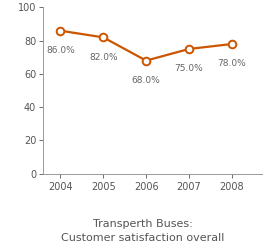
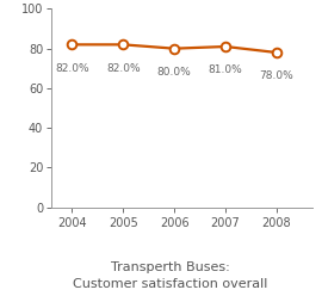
2004: 86.0% -> 82.0%
2006: 68.0% -> 80.0%
2007: 75.0% -> 81.0%
